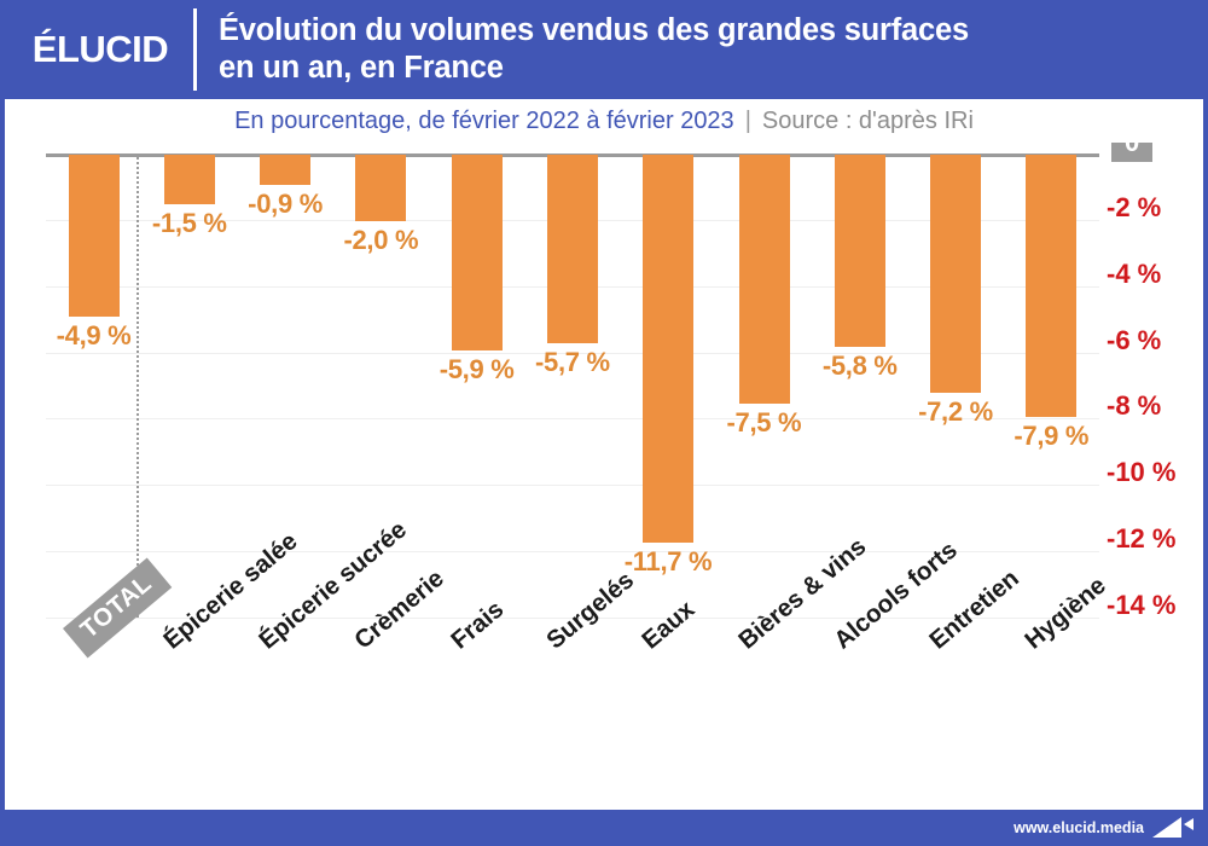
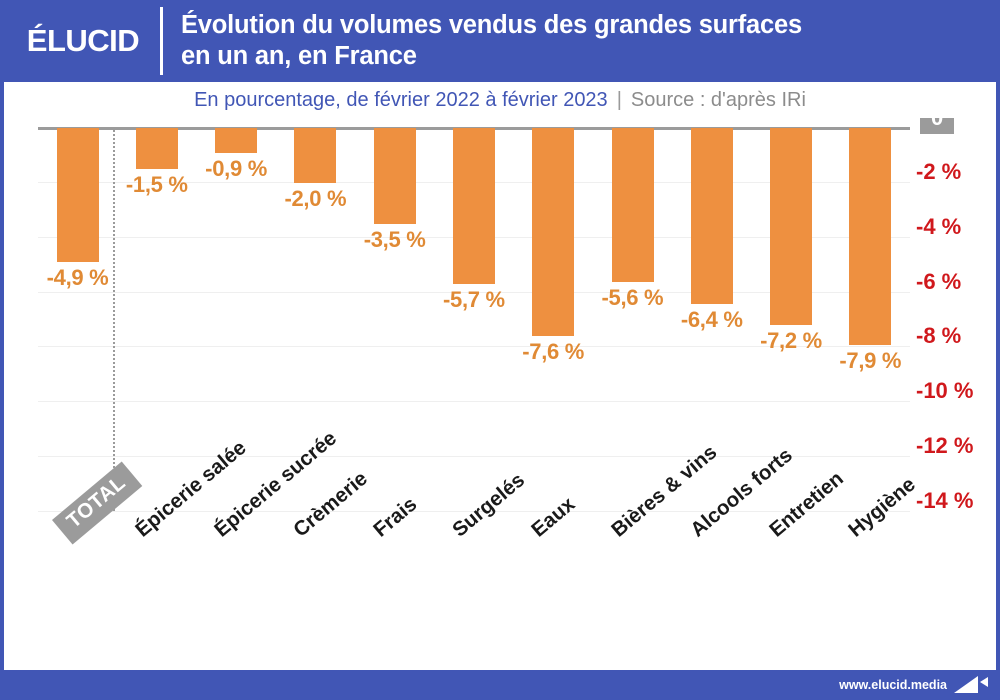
Frais: -5,9 -> -3,5
Eaux: -11,7 -> -7,6
Bières & vins: -7,5 -> -5,6
Alcools forts: -5,8 -> -6,4
